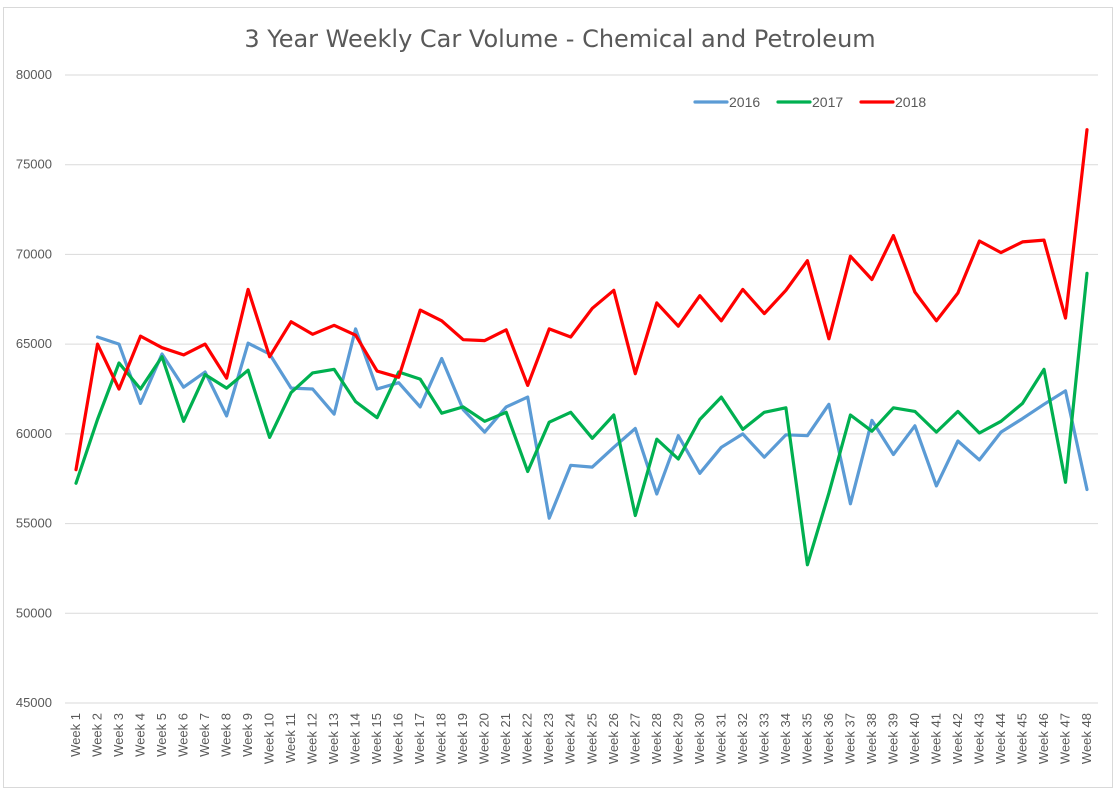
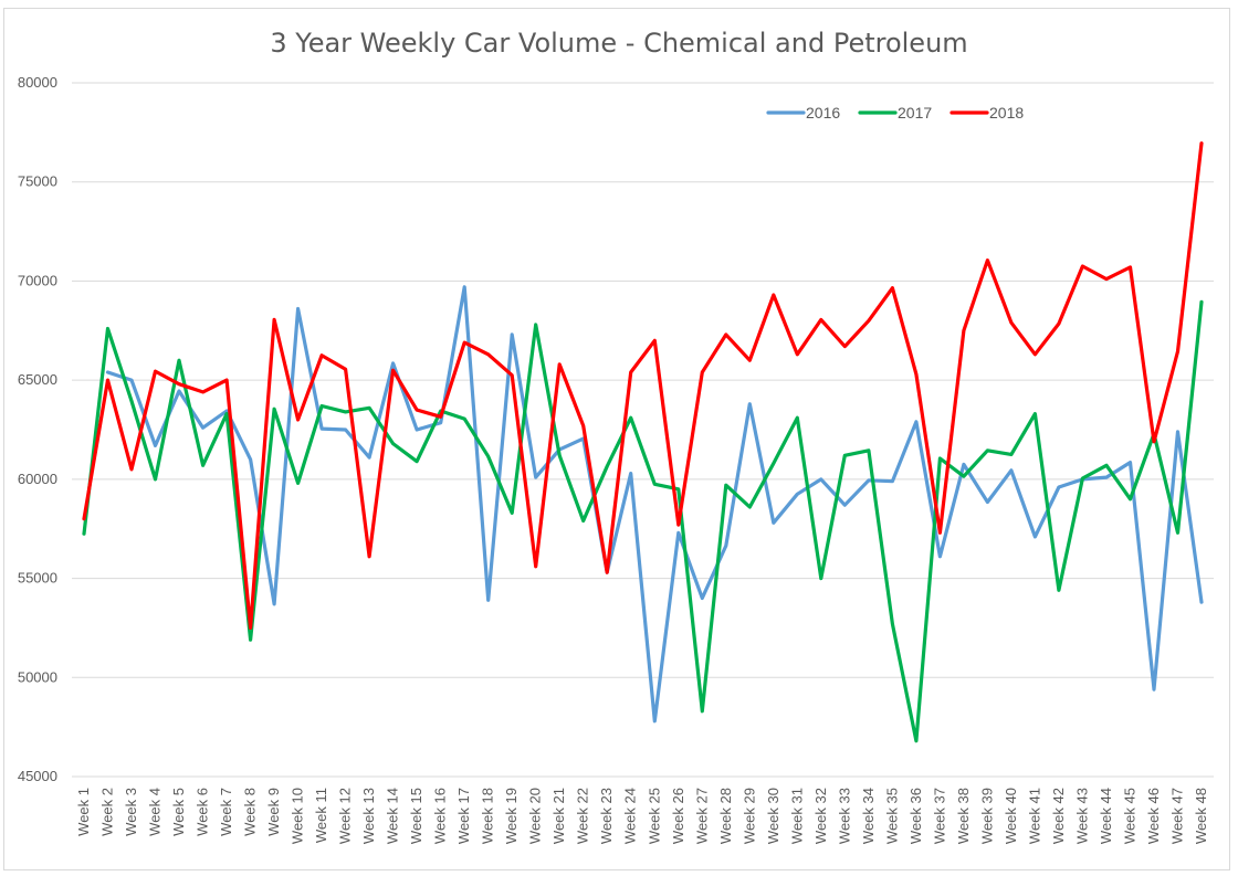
2017/Week 2: 60800 -> 67600
2018/Week 3: 62500 -> 60500
2017/Week 4: 62500 -> 60000
2017/Week 5: 64300 -> 66000
2017/Week 8: 62600 -> 51900
2018/Week 8: 63100 -> 52500
2016/Week 9: 65000 -> 53700
2016/Week 10: 64400 -> 68600
2018/Week 10: 64300 -> 63000
2017/Week 11: 62300 -> 63700
2018/Week 13: 66000 -> 56100
2016/Week 17: 61500 -> 69700
2016/Week 18: 64200 -> 53900
2016/Week 19: 61400 -> 67300
2017/Week 19: 61500 -> 58300
2017/Week 20: 60700 -> 67800
2018/Week 20: 65200 -> 55600
2018/Week 23: 65800 -> 55300
2016/Week 24: 58200 -> 60300
2017/Week 24: 61200 -> 63100
2016/Week 25: 58200 -> 47800
2016/Week 26: 59200 -> 57300
2017/Week 26: 61000 -> 59500
2018/Week 26: 68000 -> 57700
2016/Week 27: 60300 -> 54000
2017/Week 27: 55400 -> 48300
2018/Week 27: 63400 -> 65400
2016/Week 29: 59900 -> 63800
2018/Week 30: 67700 -> 69300
2017/Week 31: 62000 -> 63100
2017/Week 32: 60200 -> 55000
2016/Week 36: 61600 -> 62900
2017/Week 36: 56700 -> 46800
2018/Week 37: 69900 -> 57300
2018/Week 38: 68600 -> 67500
2017/Week 41: 60100 -> 63300
2017/Week 42: 61200 -> 54400
2016/Week 43: 58600 -> 60000
2017/Week 45: 61700 -> 59000
2016/Week 46: 61600 -> 49400
2017/Week 46: 63600 -> 62300
2018/Week 46: 70800 -> 61900
2016/Week 48: 56900 -> 53800
